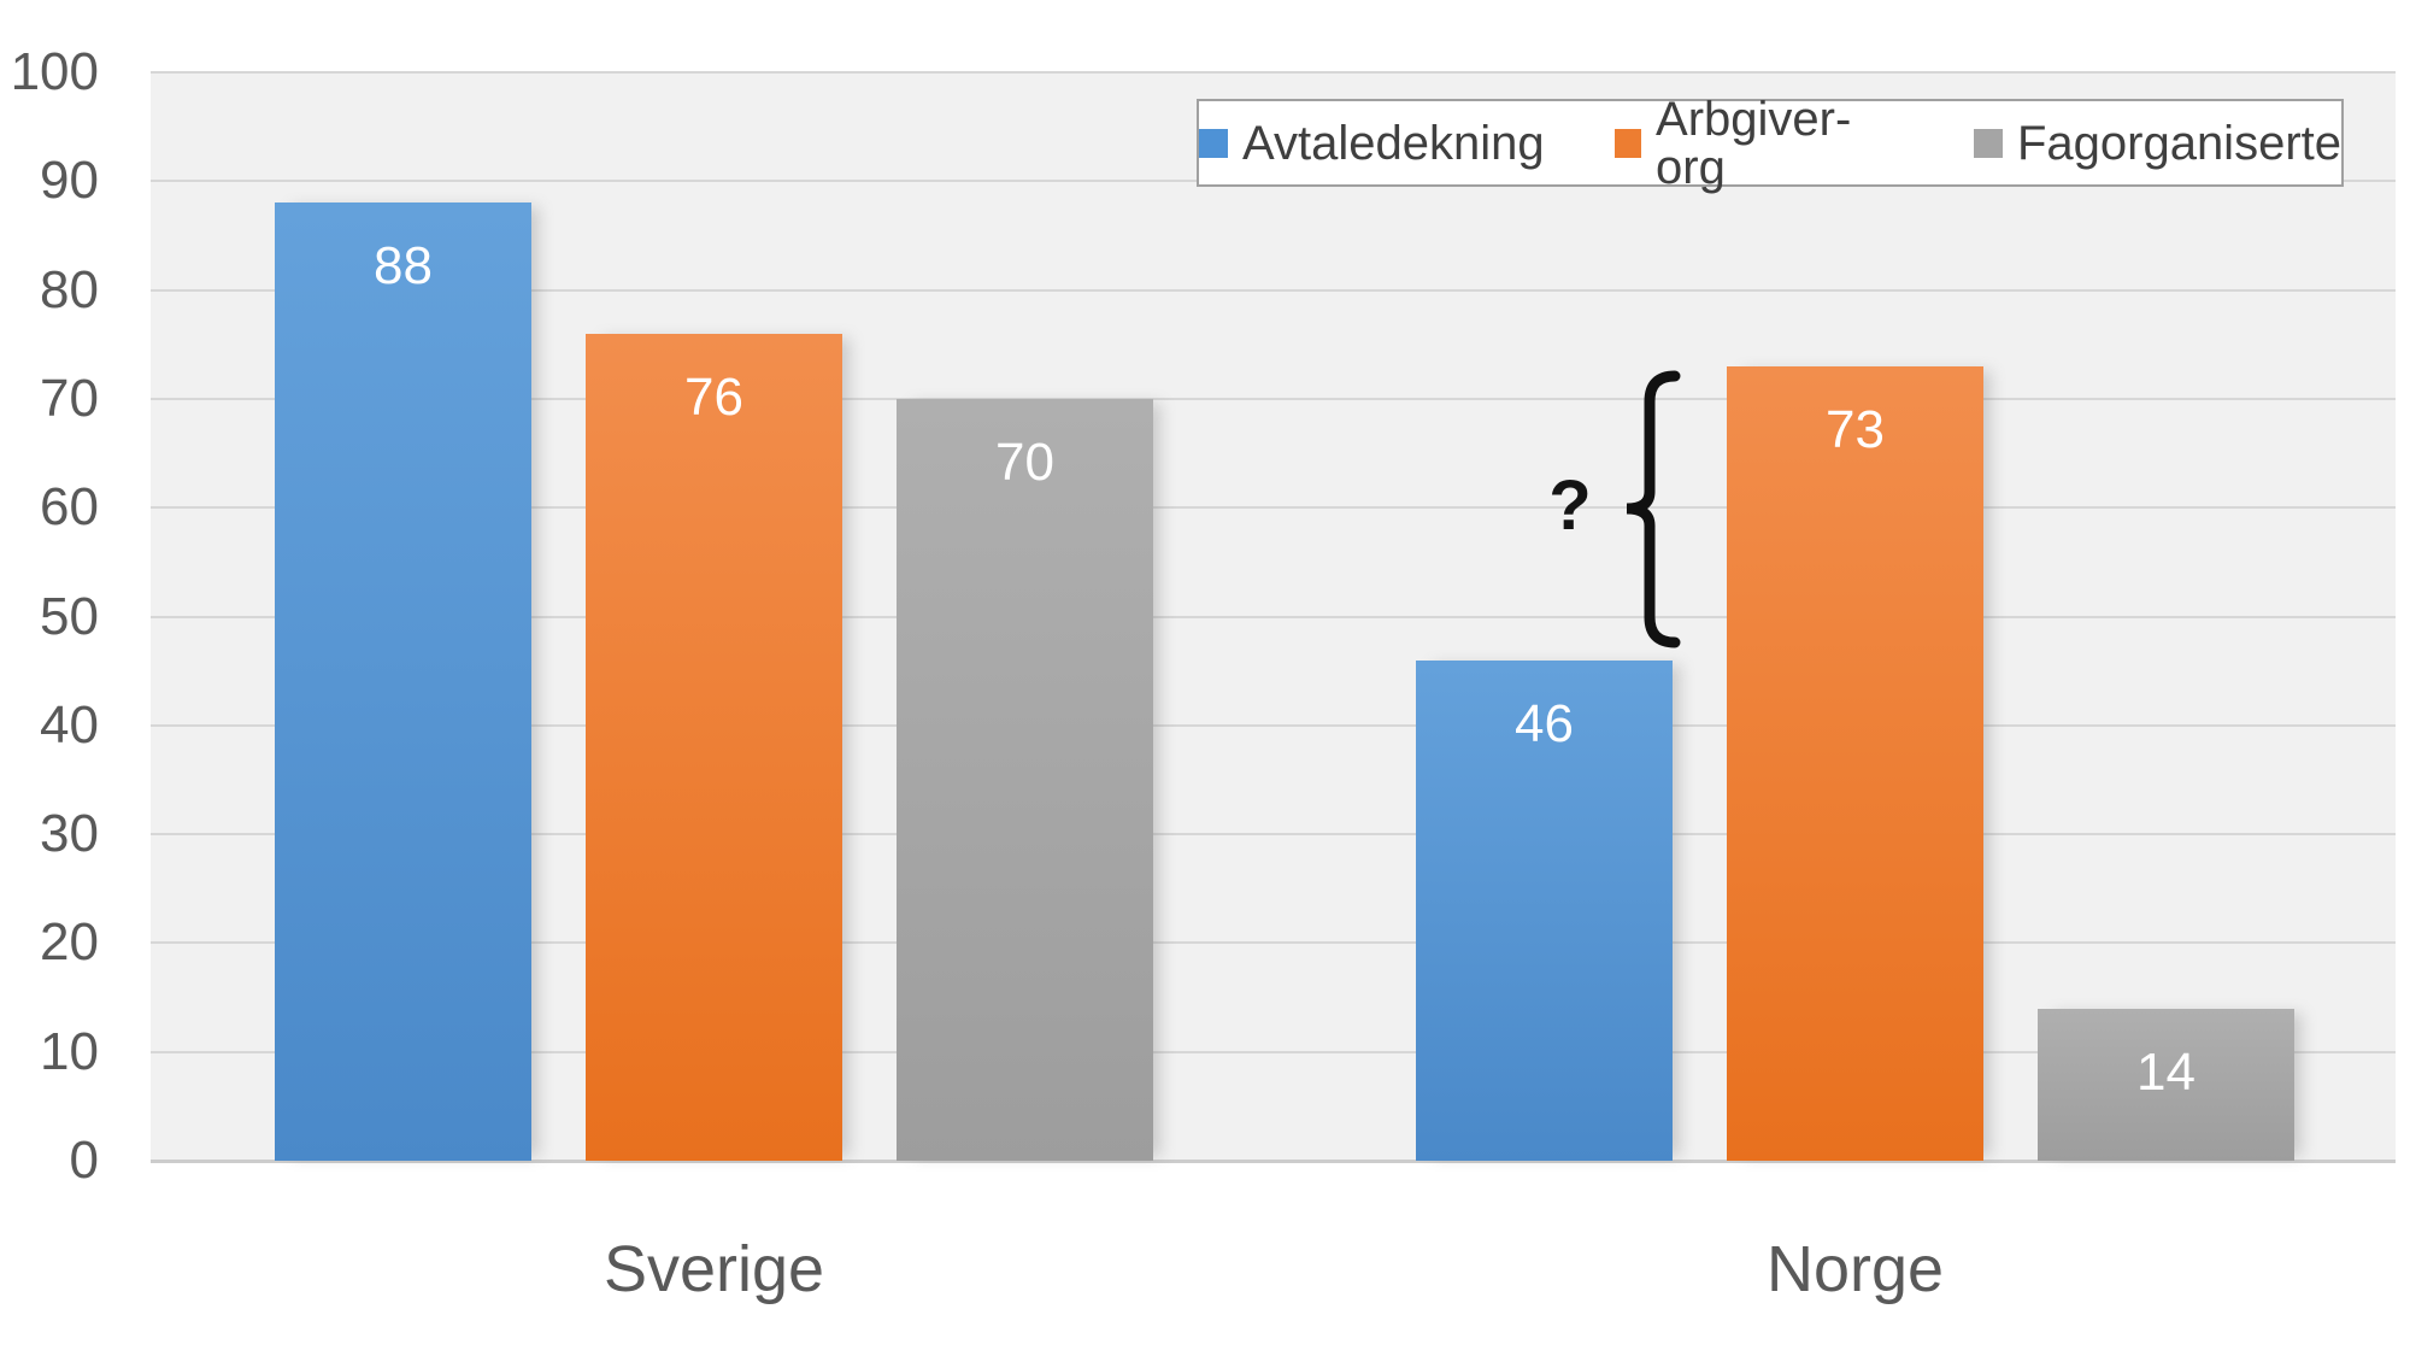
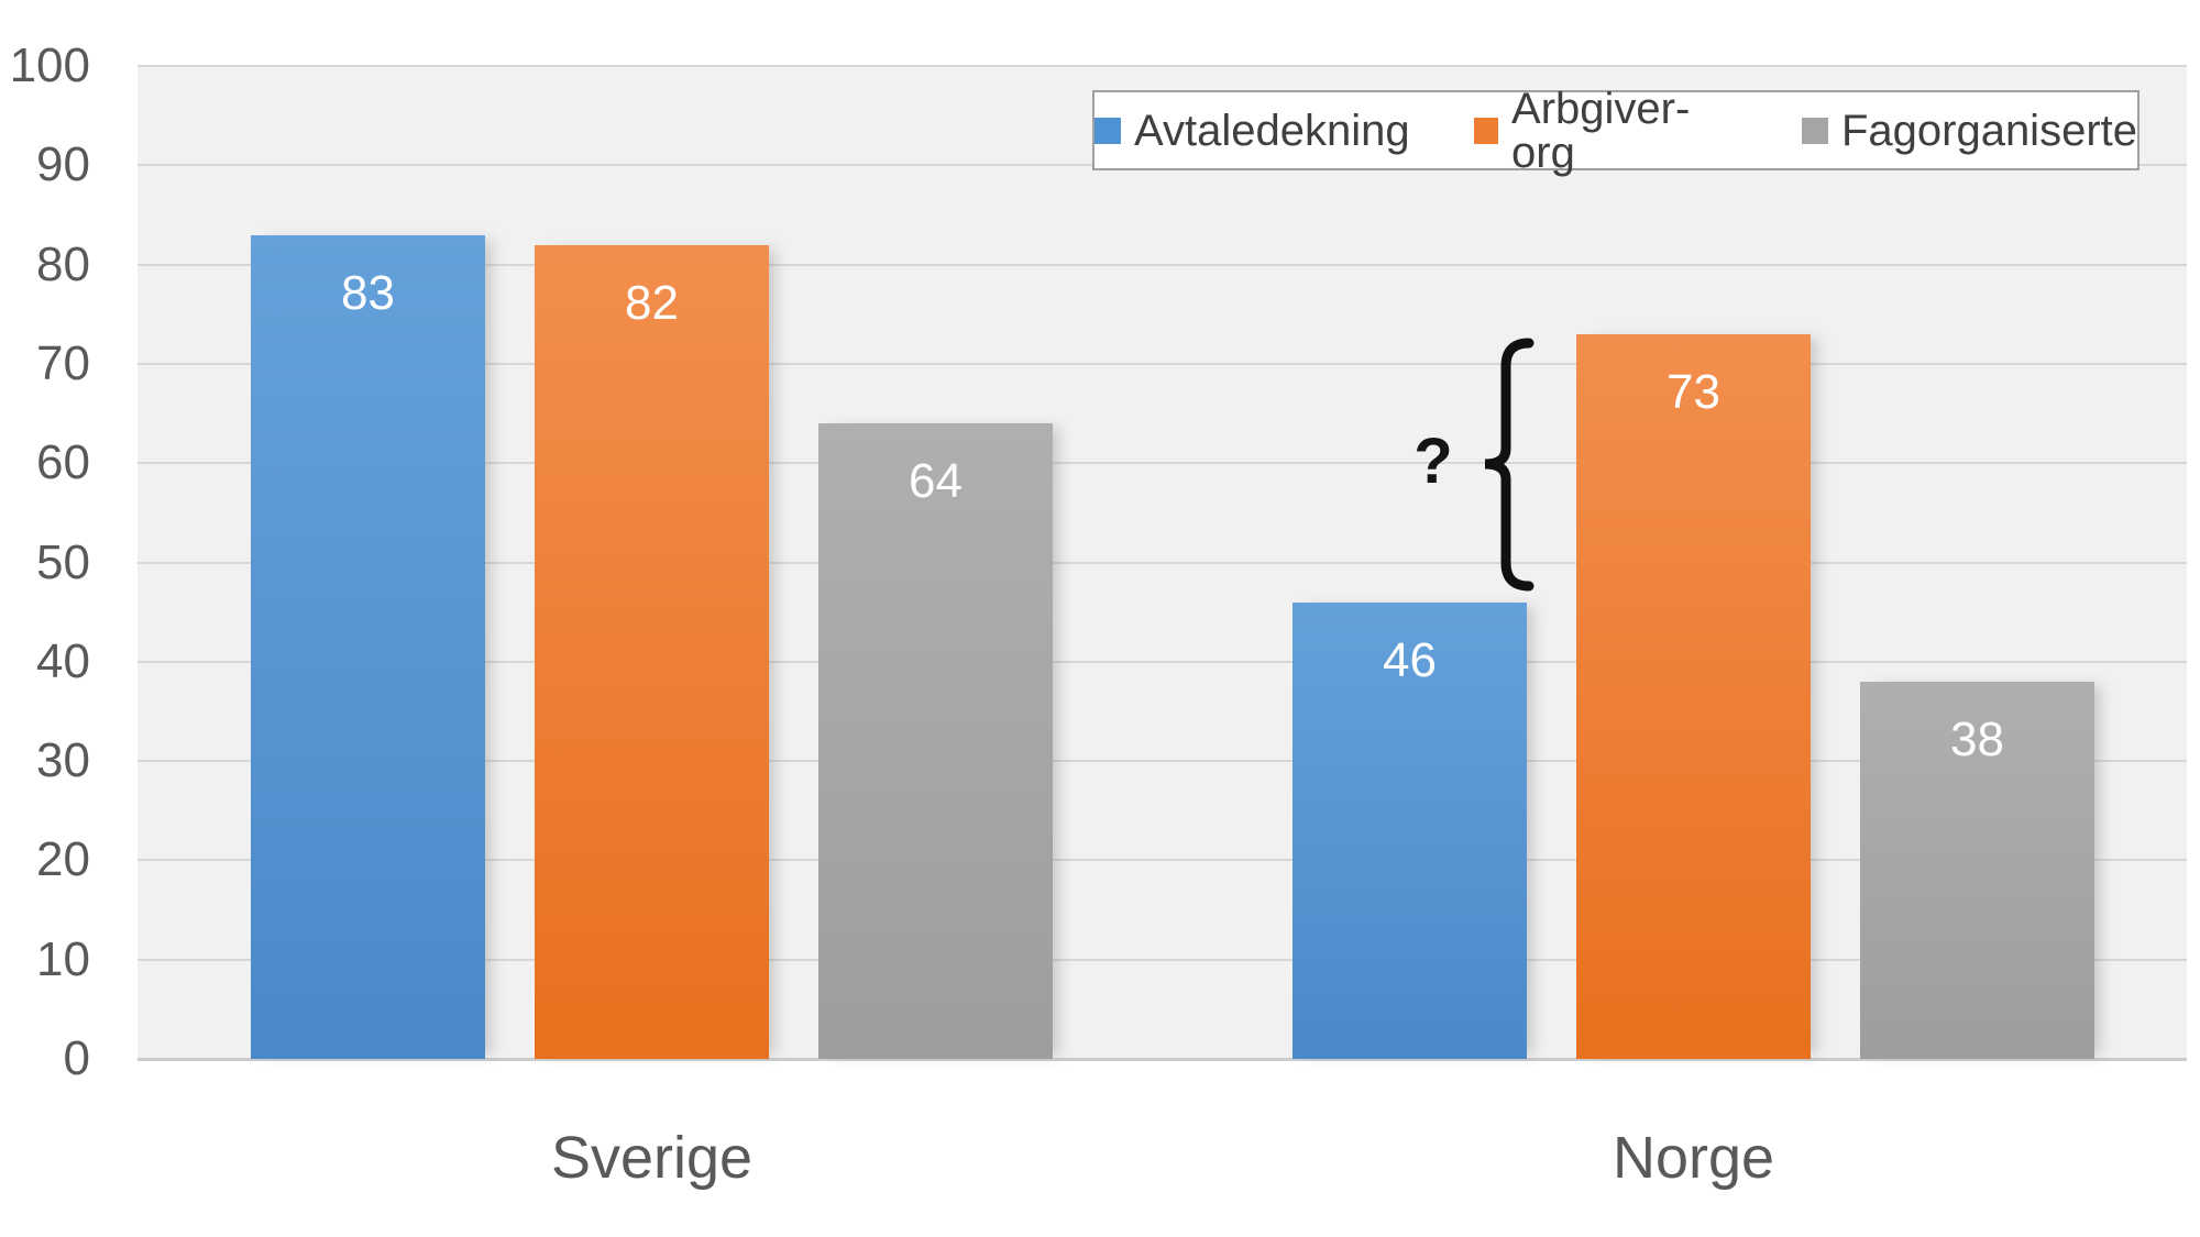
Avtaledekning/Sverige: 88 -> 83
Arbgiver-org/Sverige: 76 -> 82
Fagorganiserte/Sverige: 70 -> 64
Fagorganiserte/Norge: 14 -> 38
